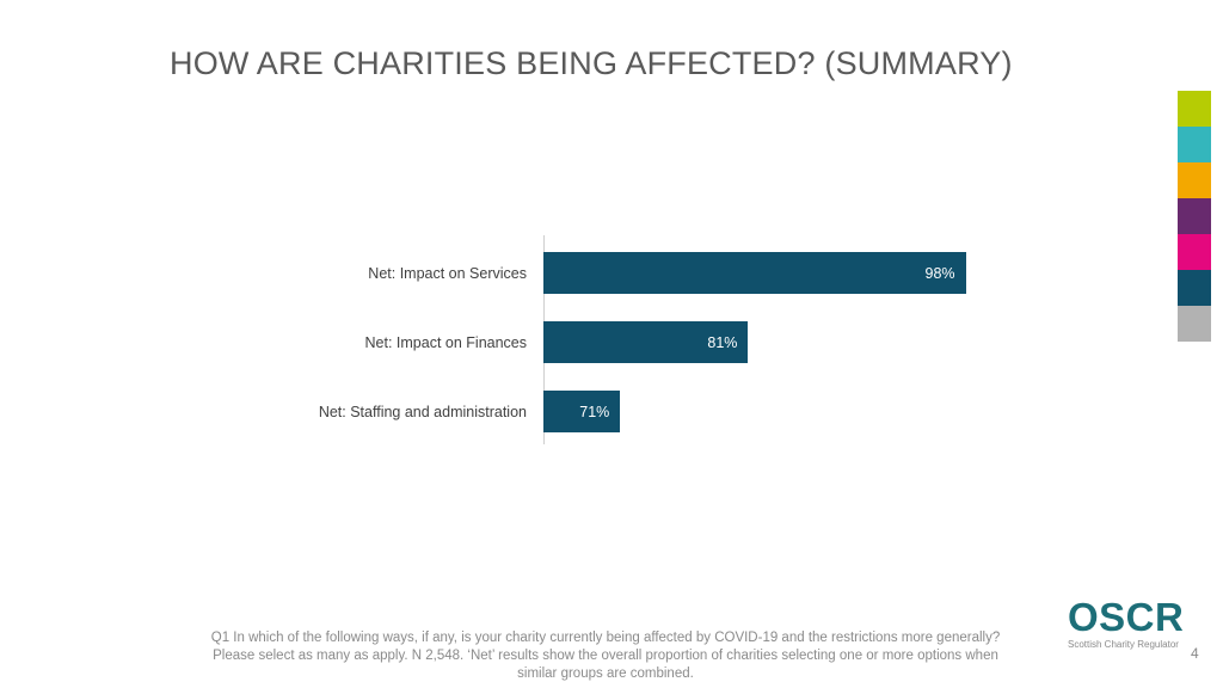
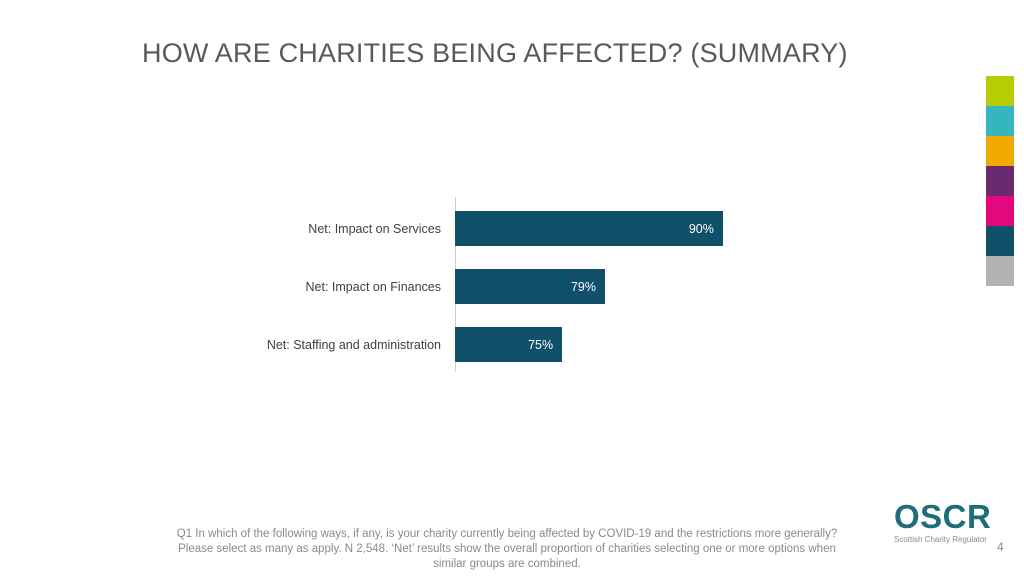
Net: Impact on Services: 98% -> 90%
Net: Impact on Finances: 81% -> 79%
Net: Staffing and administration: 71% -> 75%
